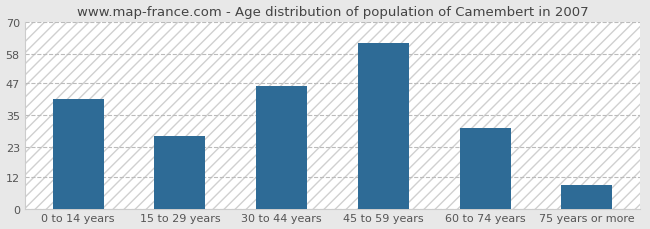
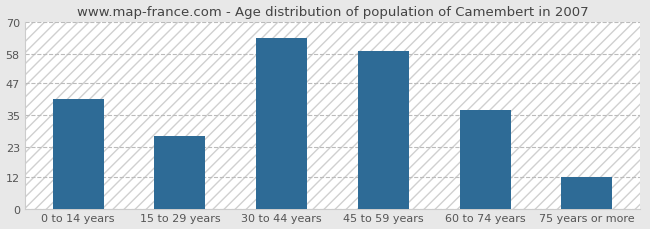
30 to 44 years: 46 -> 64
45 to 59 years: 62 -> 59
60 to 74 years: 30 -> 37
75 years or more: 9 -> 12
